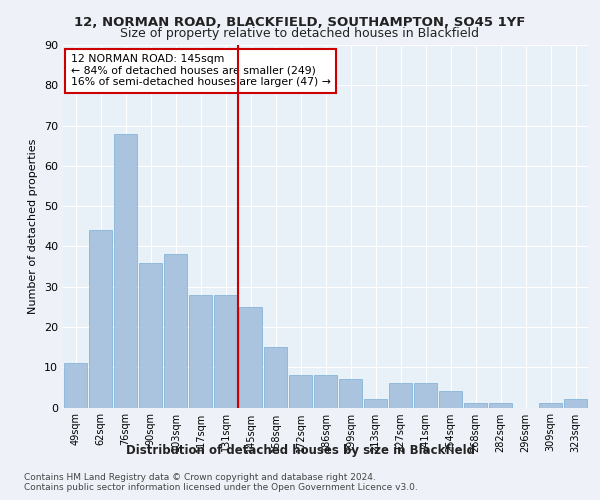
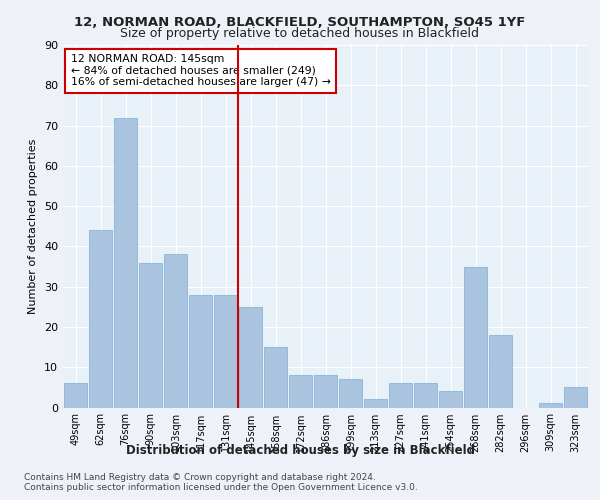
49sqm: 11 -> 6
76sqm: 68 -> 72
268sqm: 1 -> 35
282sqm: 1 -> 18
323sqm: 2 -> 5
